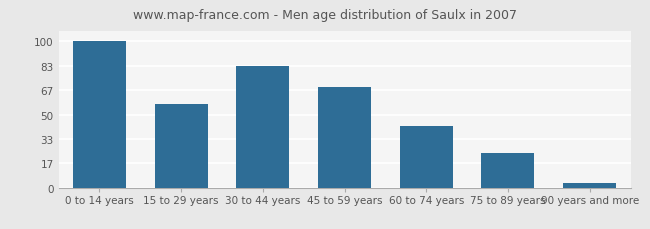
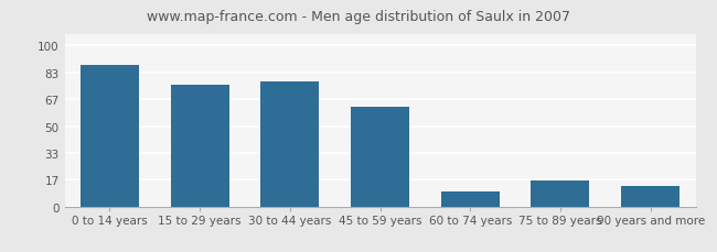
0 to 14 years: 100 -> 88
15 to 29 years: 57 -> 76
30 to 44 years: 83 -> 78
45 to 59 years: 69 -> 62
60 to 74 years: 42 -> 9
75 to 89 years: 24 -> 16
90 years and more: 3 -> 13
